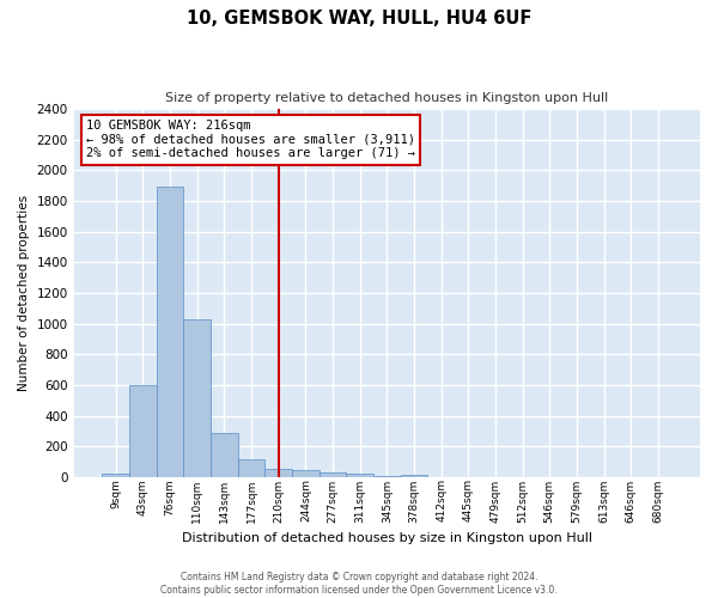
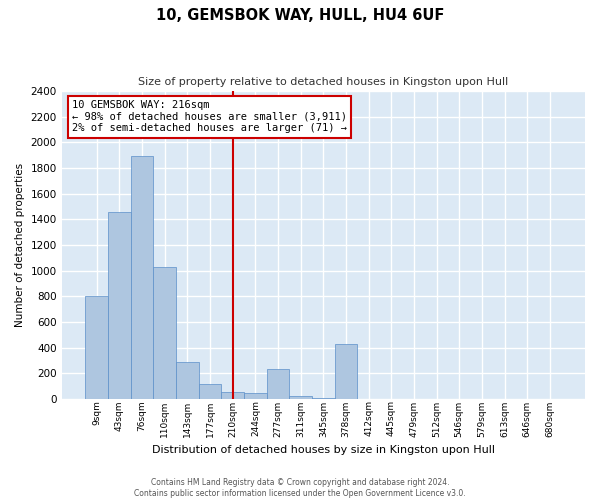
9sqm: 20 -> 800
43sqm: 600 -> 1460
277sqm: 30 -> 230
378sqm: 20 -> 430
